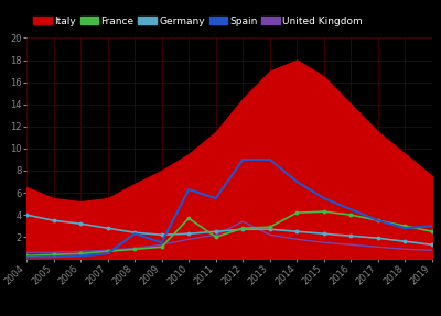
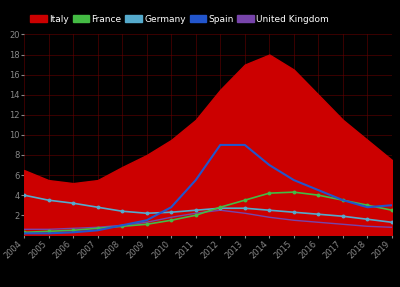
Spain/2008: 2.3 -> 1.0
France/2010: 3.7 -> 1.5
Spain/2010: 6.3 -> 2.8
United Kingdom/2012: 3.4 -> 2.5
France/2013: 2.9 -> 3.5
